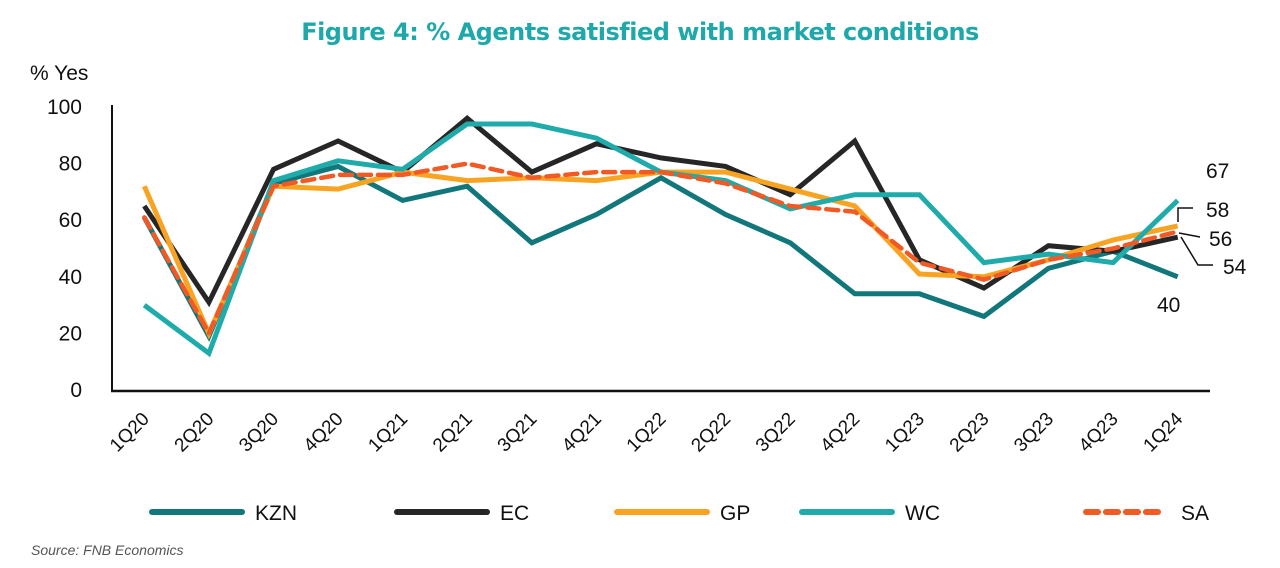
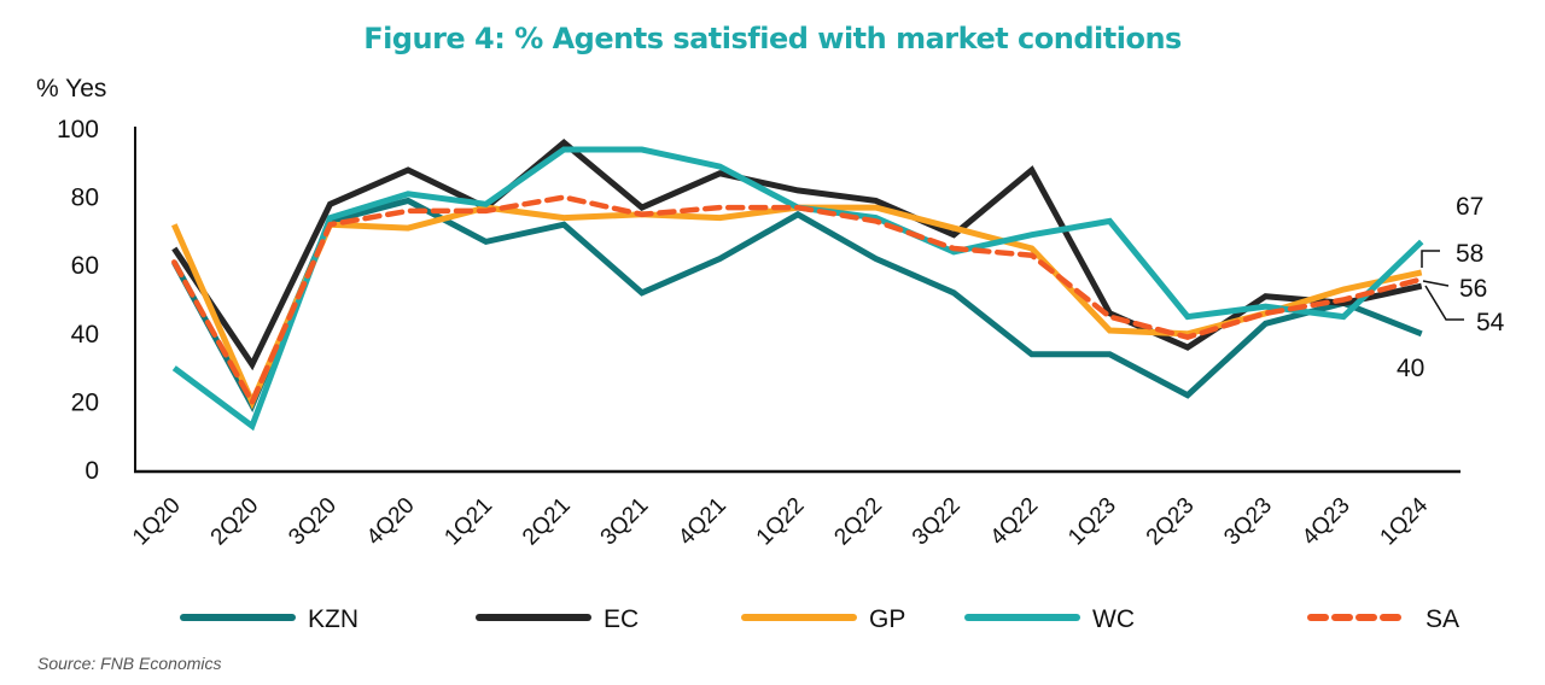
WC/1Q23: 69 -> 73
KZN/2Q23: 26 -> 22
